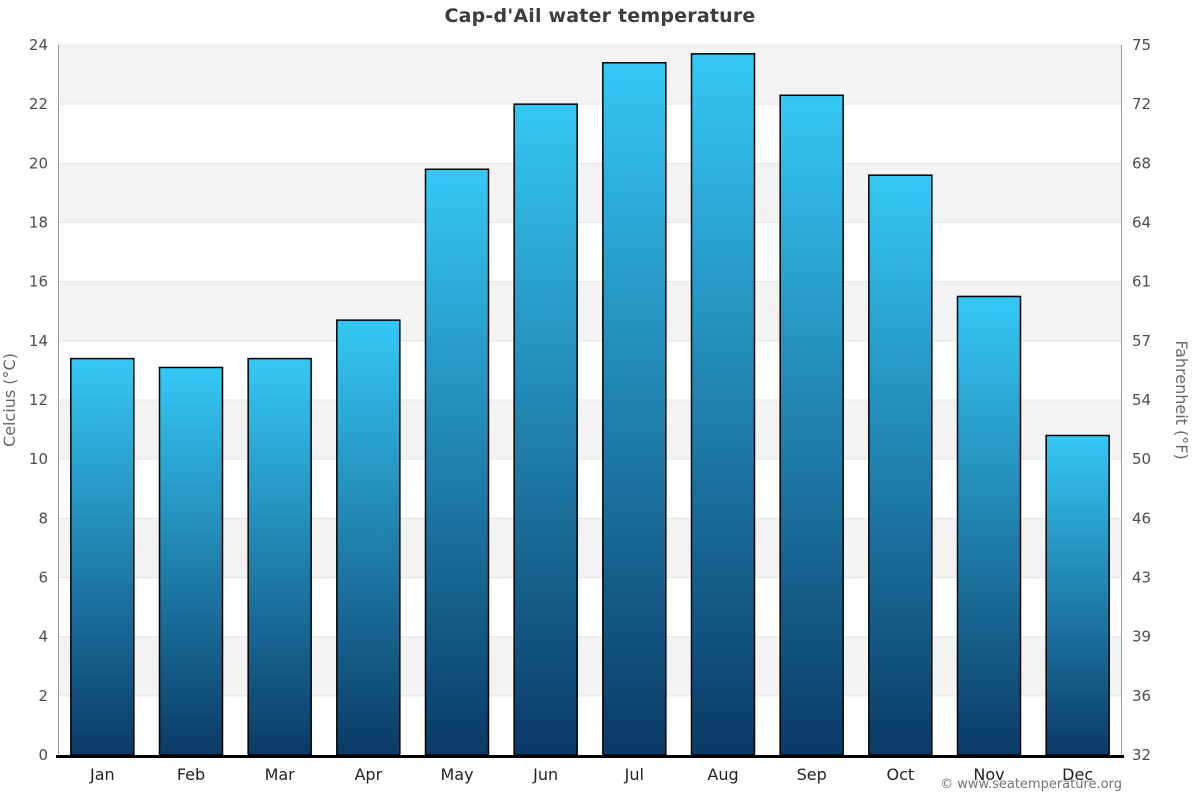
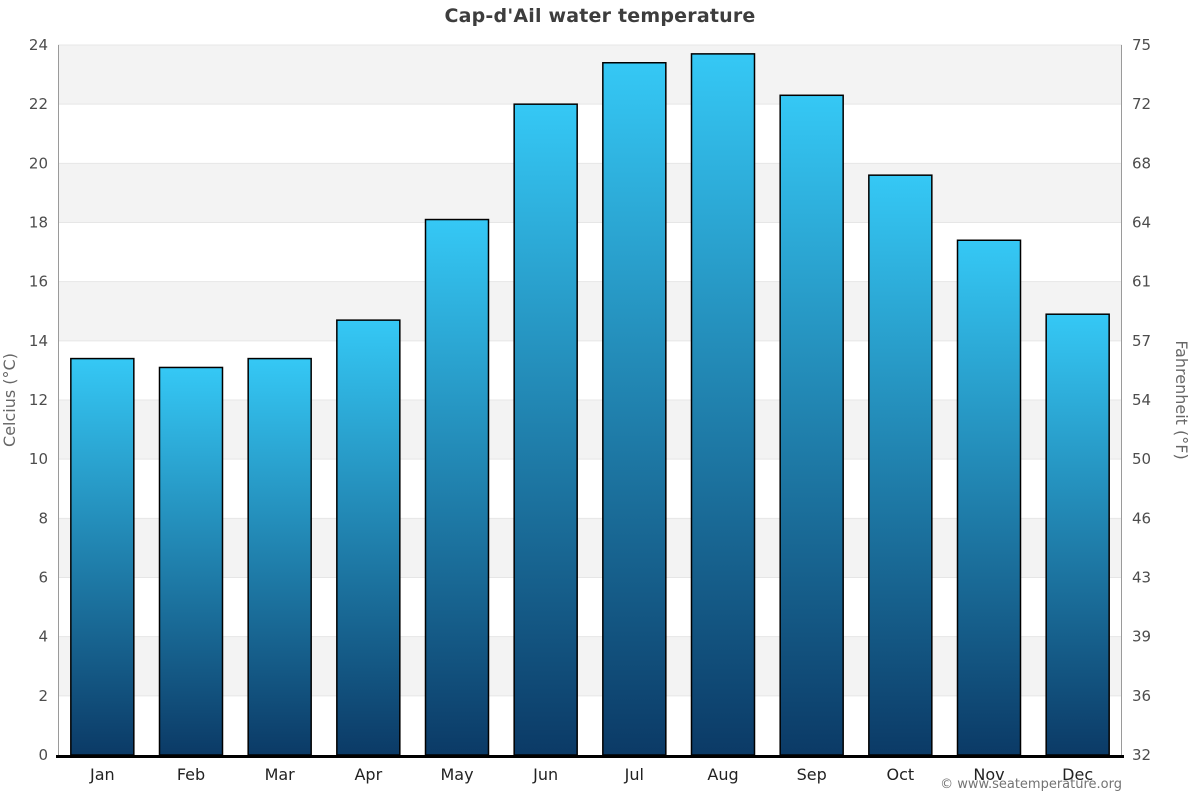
May: 19.8 -> 18.1
Nov: 15.5 -> 17.4
Dec: 10.8 -> 14.9
